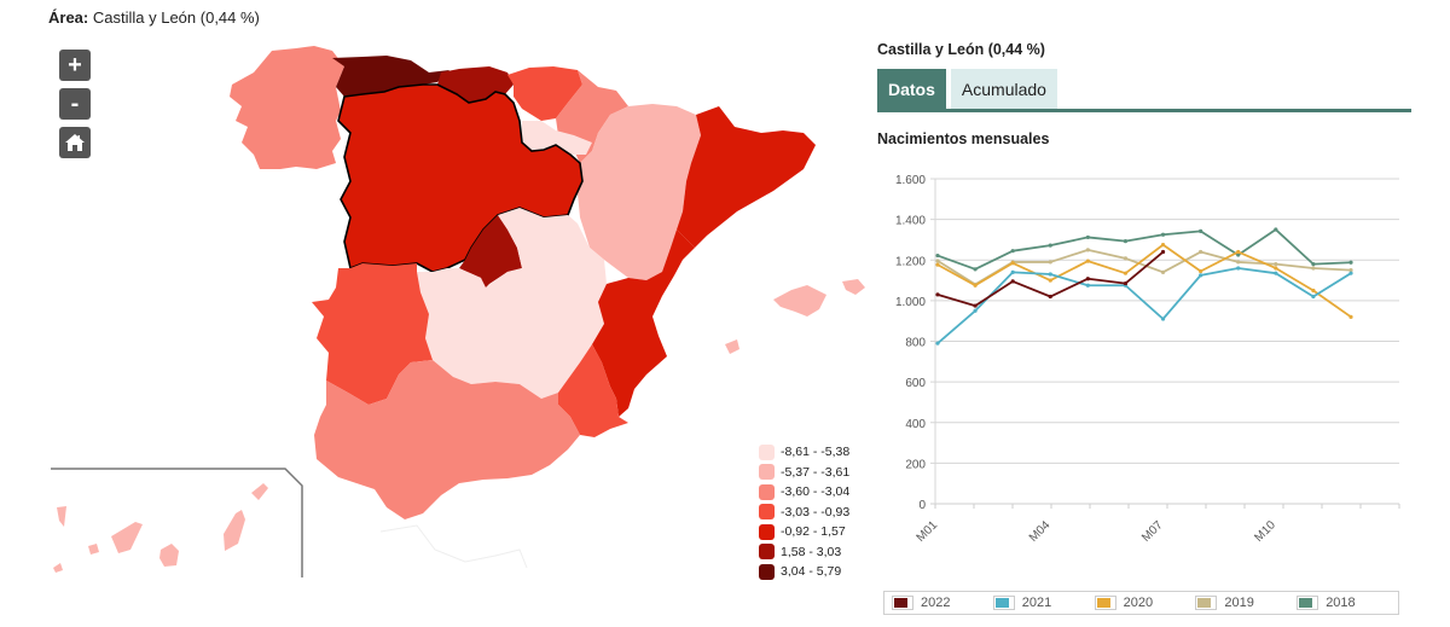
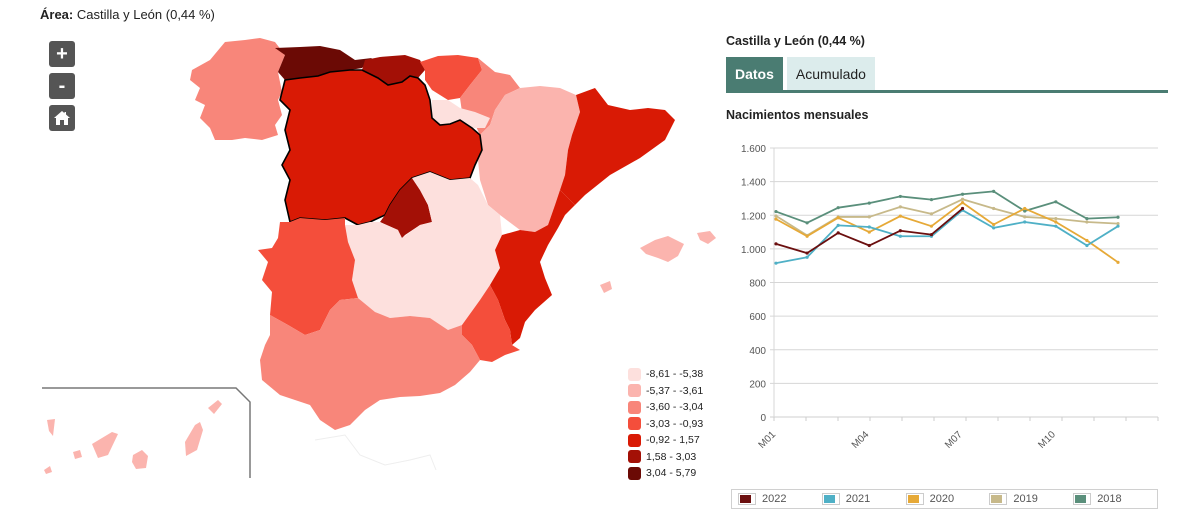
2021/M01: 790 -> 920
2021/M07: 910 -> 1230
2019/M07: 1140 -> 1300
2018/M10: 1350 -> 1280
